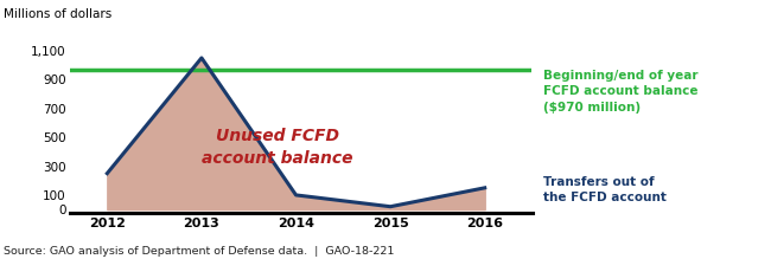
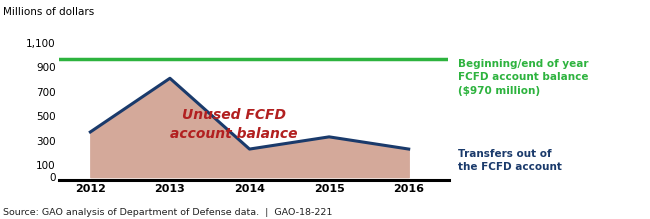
2012: 250 -> 370
2013: 1,050 -> 810
2014: 100 -> 230
2015: 20 -> 330
2016: 150 -> 230
